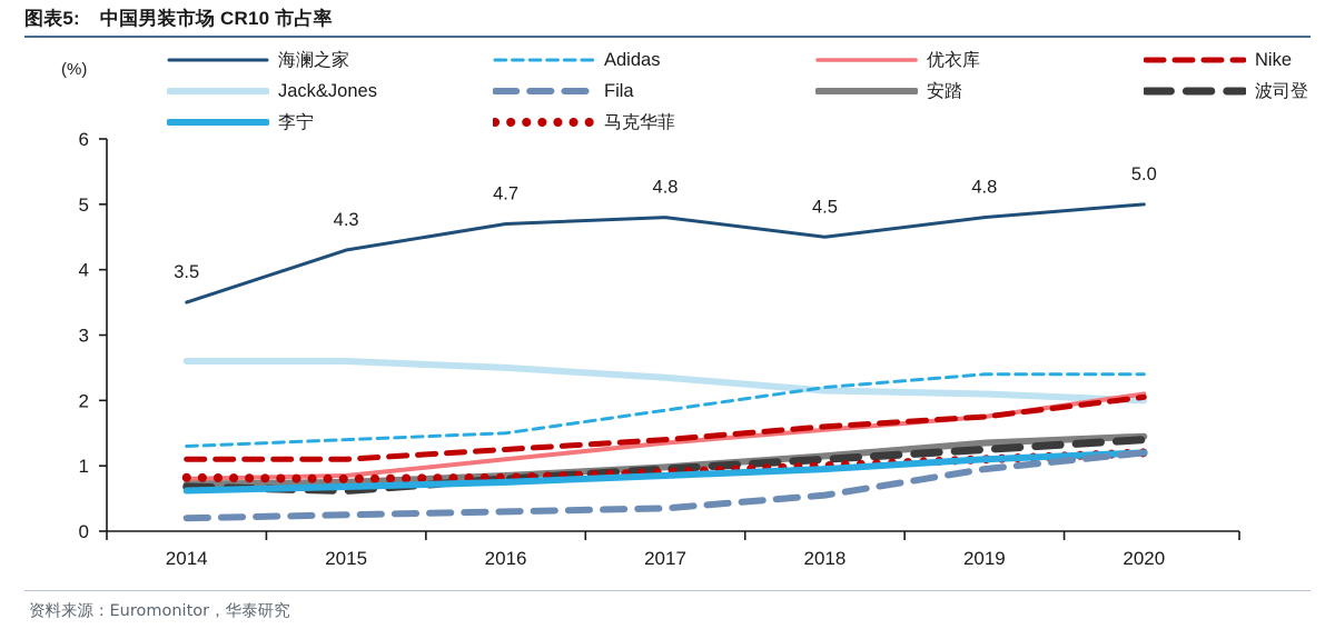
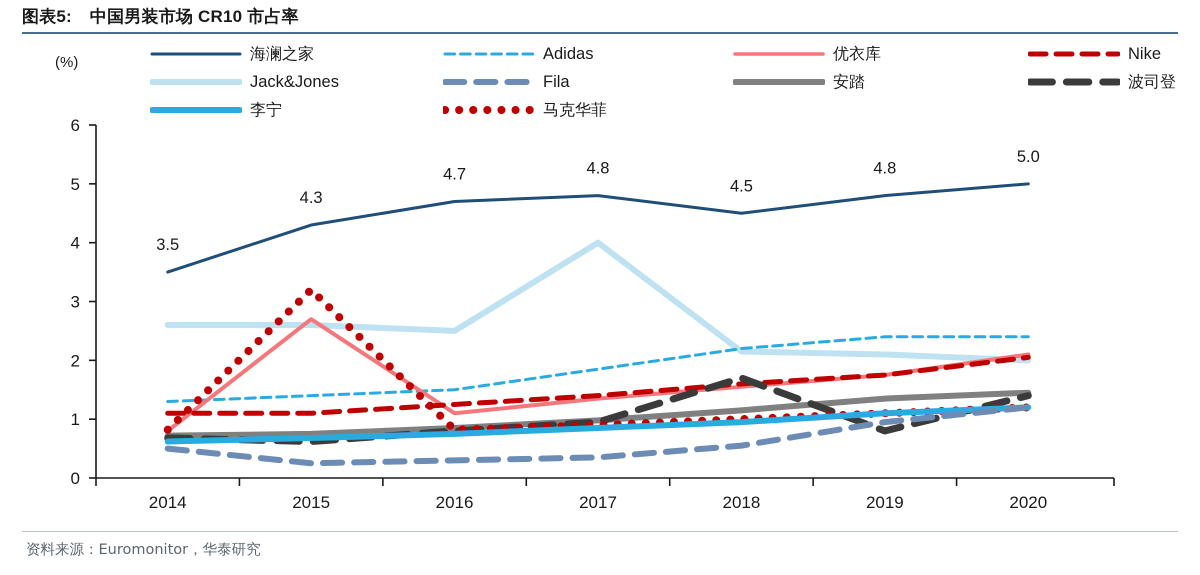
Fila/2014: 0.2 -> 0.5
优衣库/2015: 0.8 -> 2.7
马克华菲/2015: 0.8 -> 3.2
Jack&Jones/2017: 2.4 -> 4.0
波司登/2018: 1.1 -> 1.7
波司登/2019: 1.2 -> 0.8
